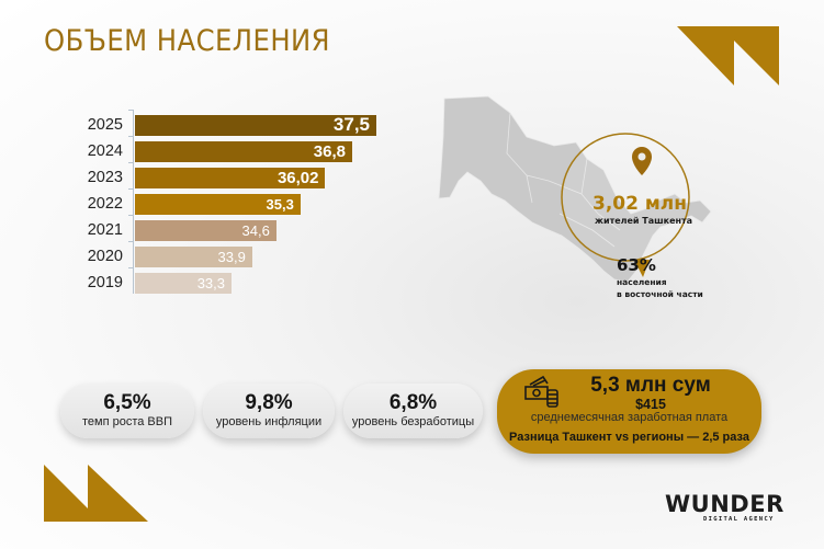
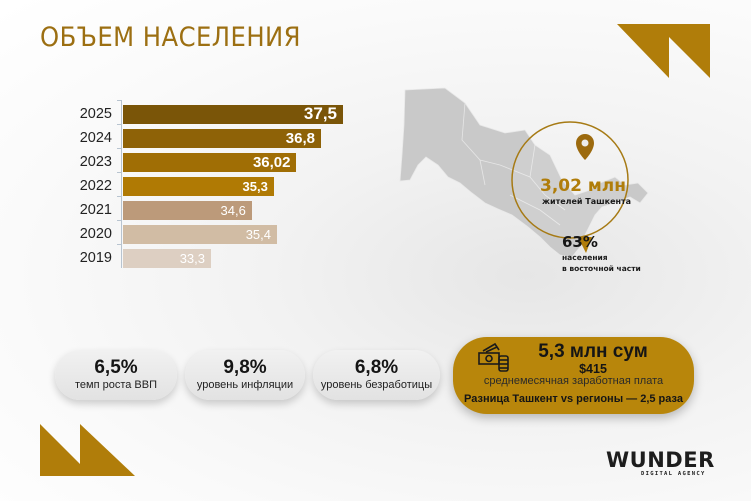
2020: 33,9 -> 35,4
